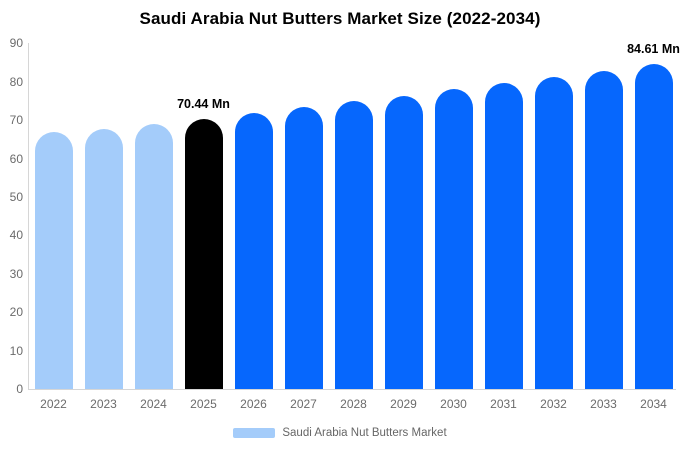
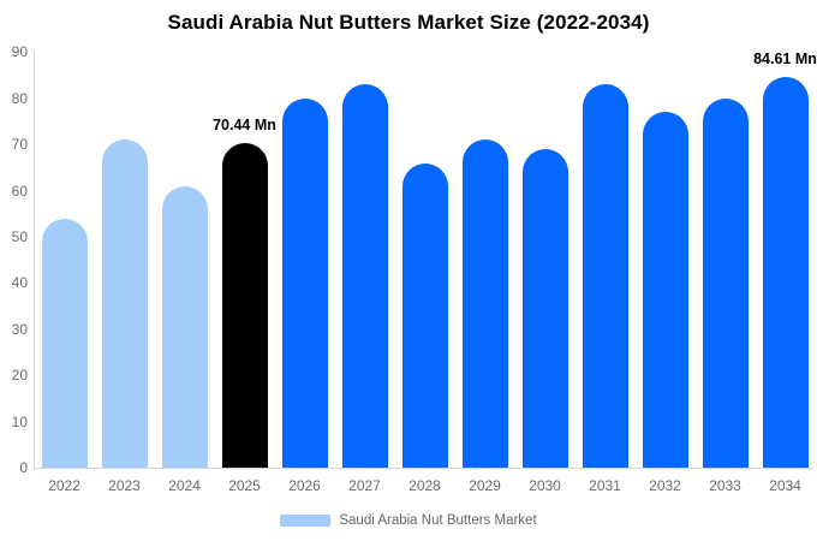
2022: 67 -> 54
2023: 68 -> 71
2024: 69 -> 61
2026: 72 -> 80
2027: 73 -> 83
2028: 75 -> 66
2029: 76 -> 71
2030: 78 -> 69
2031: 80 -> 83
2032: 81 -> 77
2033: 83 -> 80
